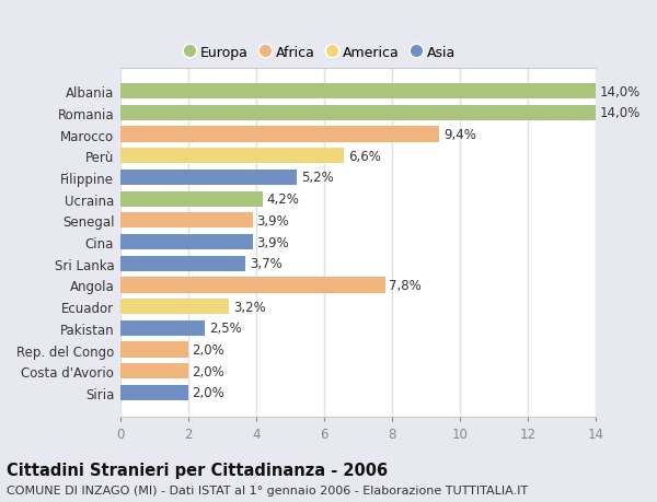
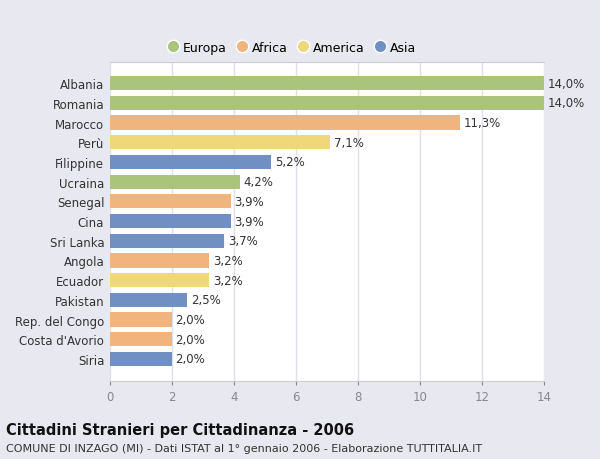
Marocco: 9,4% -> 11,3%
Perù: 6,6% -> 7,1%
Angola: 7,8% -> 3,2%
